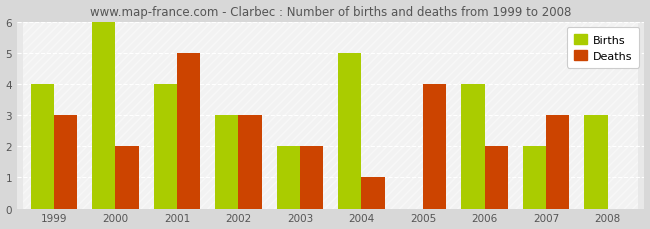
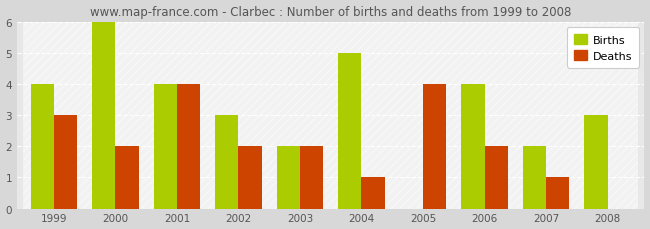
Deaths/2001: 5 -> 4
Deaths/2002: 3 -> 2
Deaths/2007: 3 -> 1
